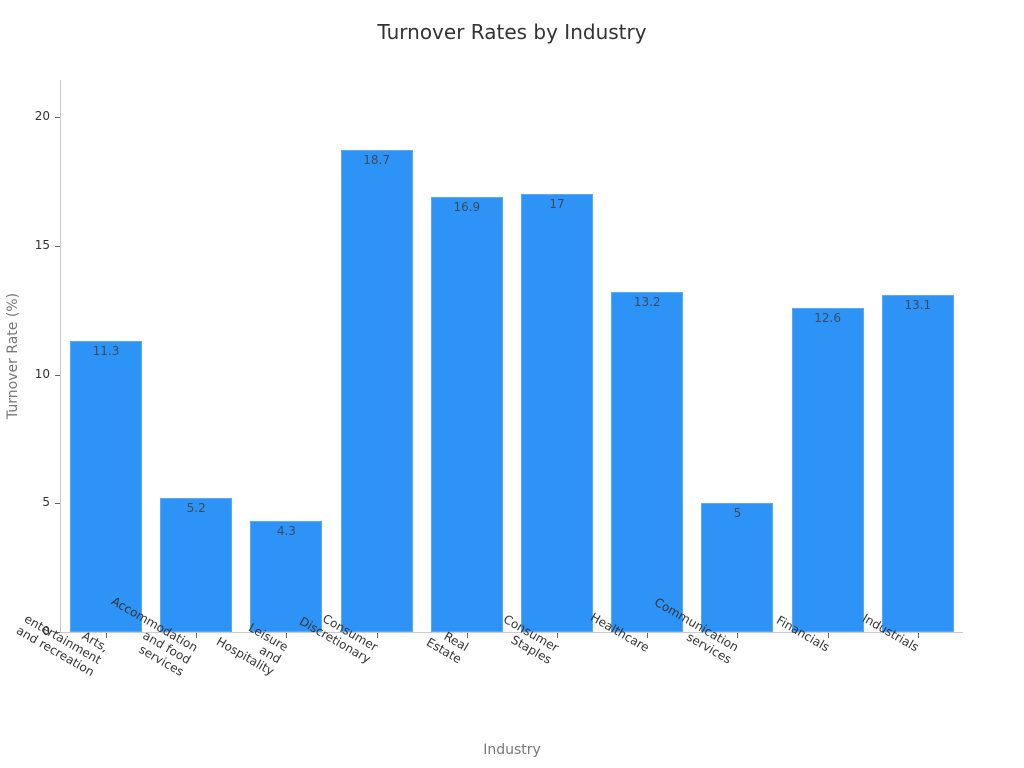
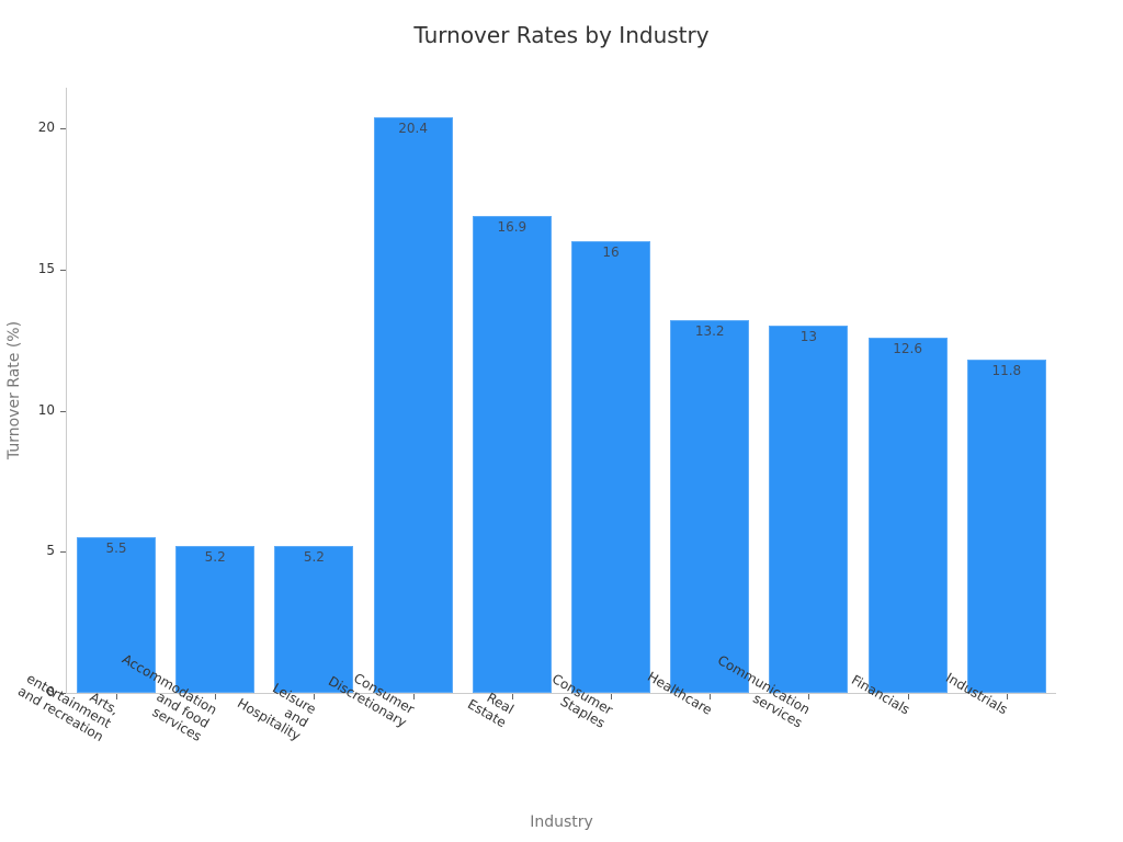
Arts, entertainment and recreation: 11.3 -> 5.5
Leisure and Hospitality: 4.3 -> 5.2
Consumer Discretionary: 18.7 -> 20.4
Consumer Staples: 17 -> 16
Communication services: 5 -> 13
Industrials: 13.1 -> 11.8
